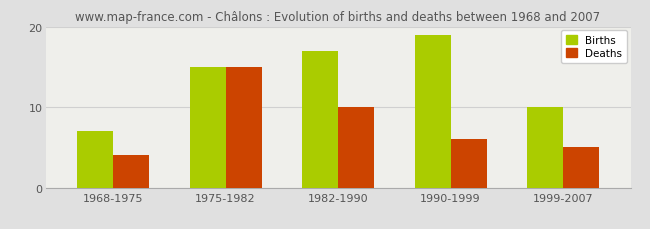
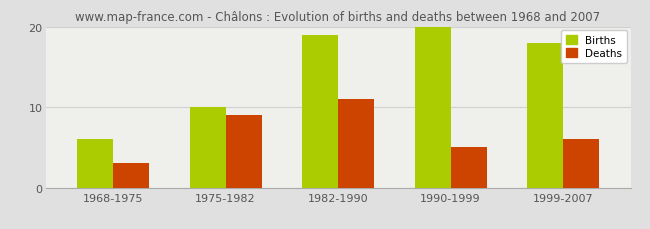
Births/1968-1975: 7 -> 6
Deaths/1968-1975: 4 -> 3
Births/1975-1982: 15 -> 10
Deaths/1975-1982: 15 -> 9
Births/1982-1990: 17 -> 19
Deaths/1982-1990: 10 -> 11
Births/1990-1999: 19 -> 20
Deaths/1990-1999: 6 -> 5
Births/1999-2007: 10 -> 18
Deaths/1999-2007: 5 -> 6
